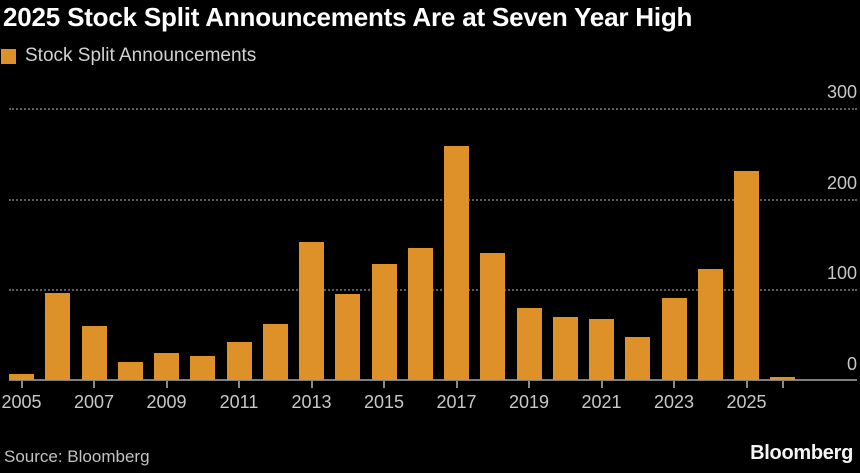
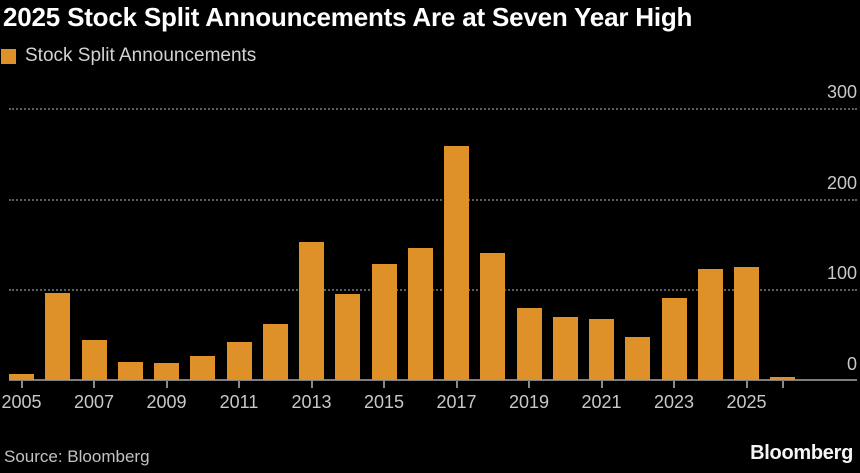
2007: 60 -> 40
2009: 30 -> 20
2025: 230 -> 120
